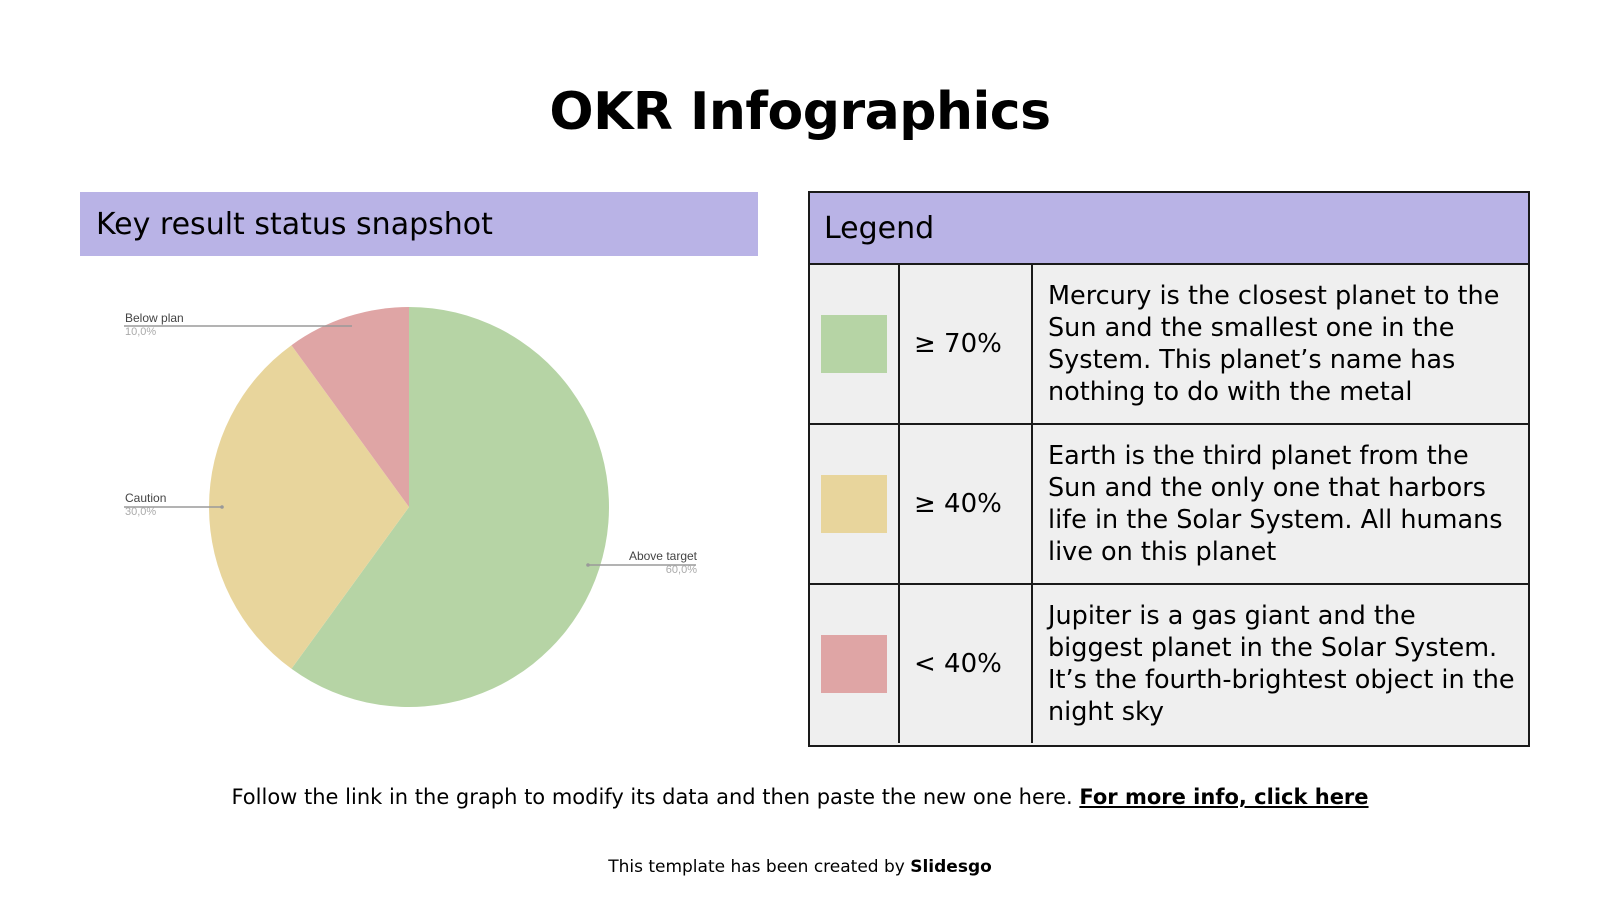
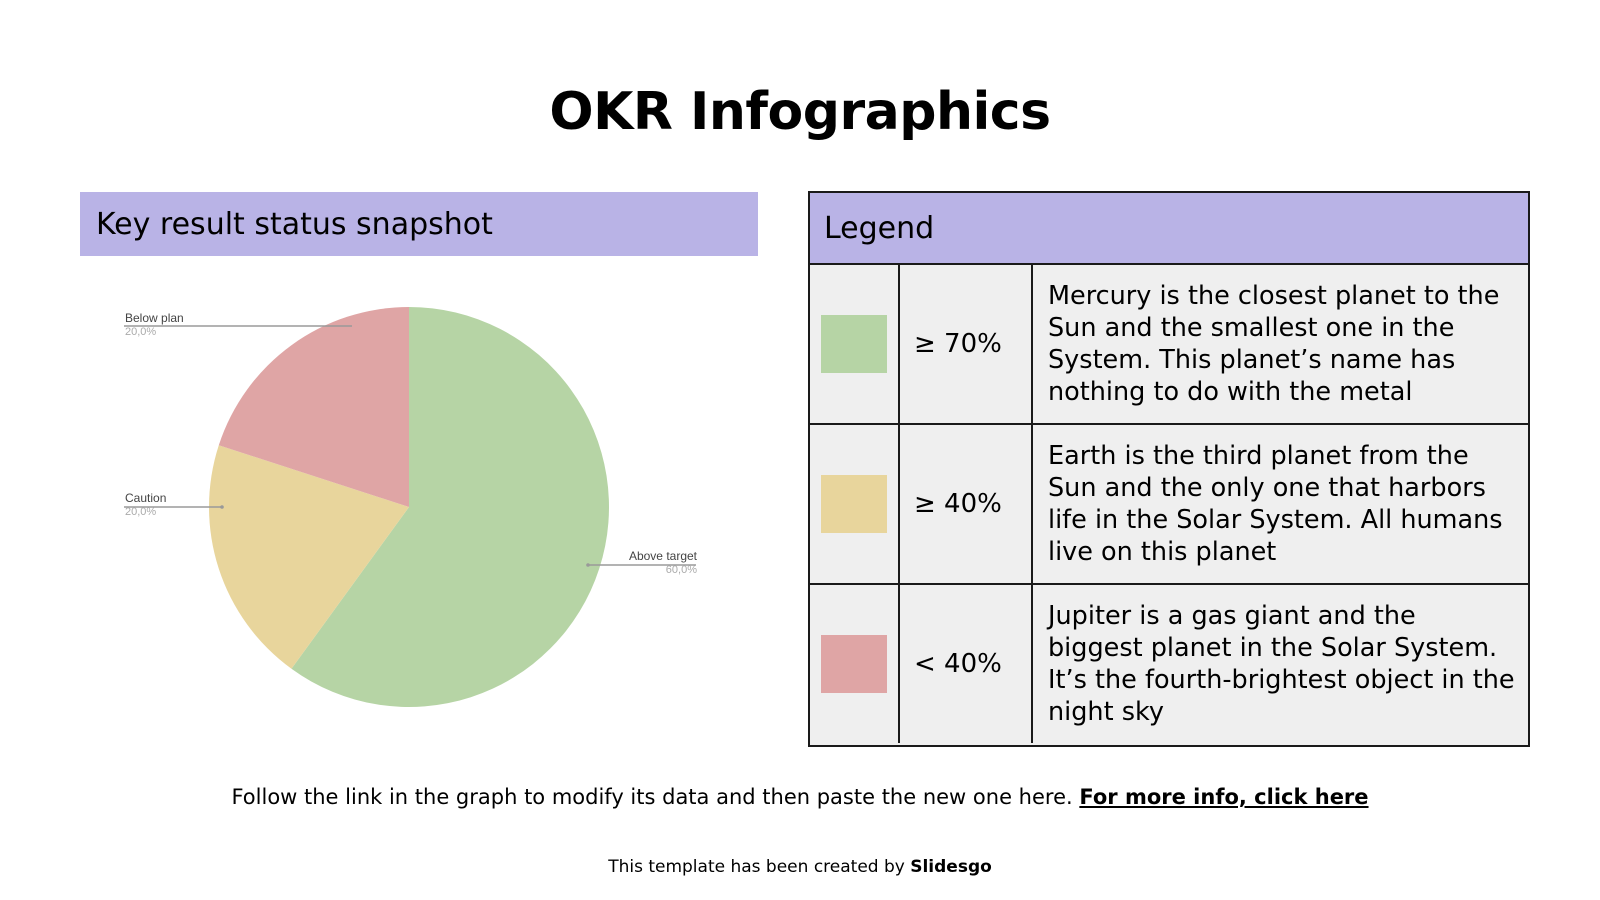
Caution: 30,0% -> 20,0%
Below plan: 10,0% -> 20,0%
